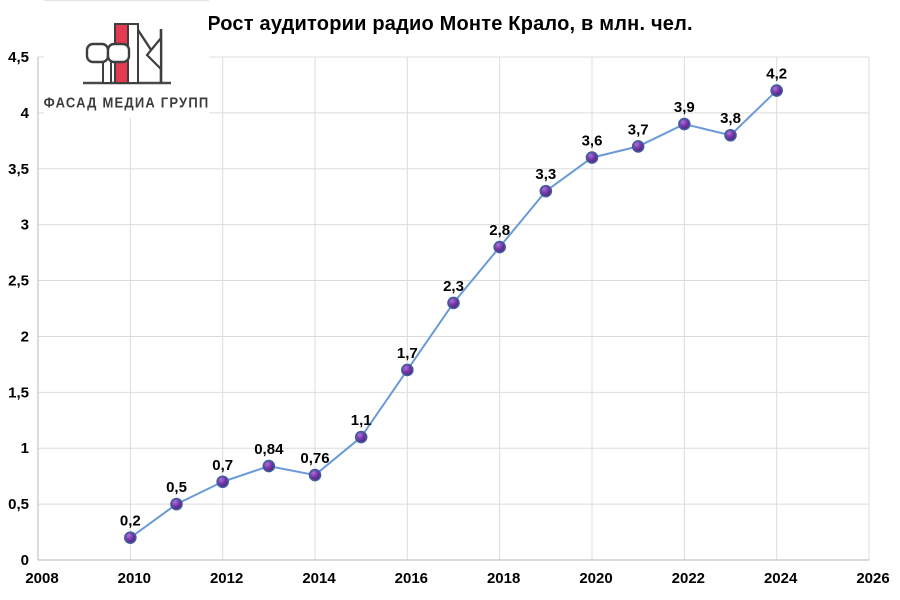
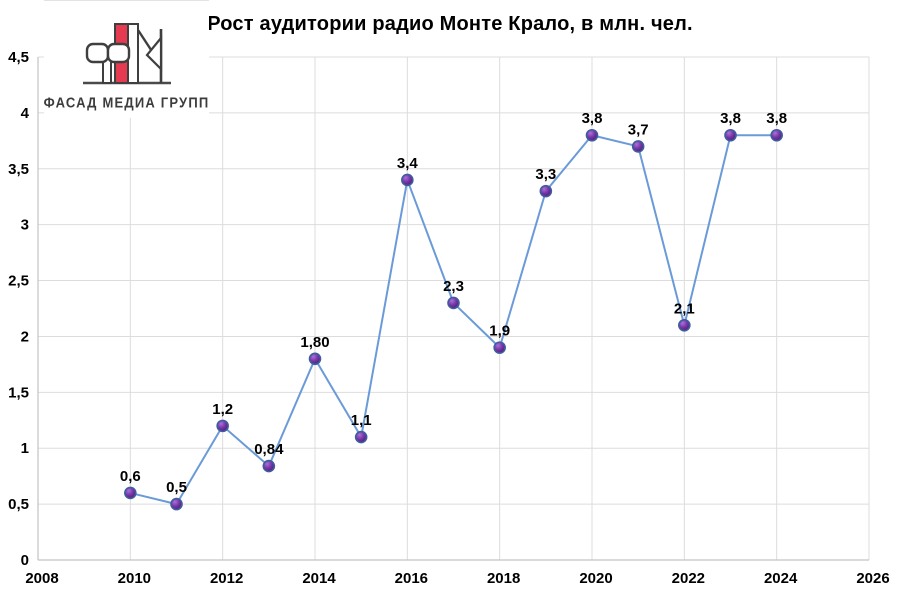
2010: 0,2 -> 0,6
2012: 0,7 -> 1,2
2014: 0,76 -> 1,80
2016: 1,7 -> 3,4
2018: 2,8 -> 1,9
2020: 3,6 -> 3,8
2022: 3,9 -> 2,1
2024: 4,2 -> 3,8
